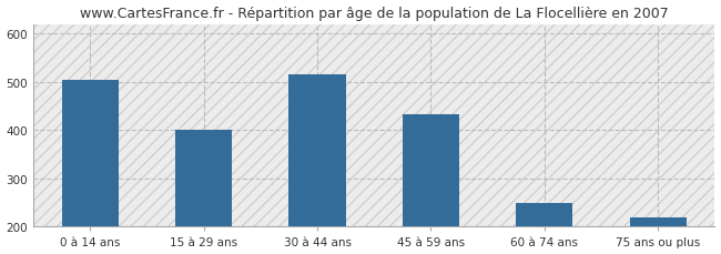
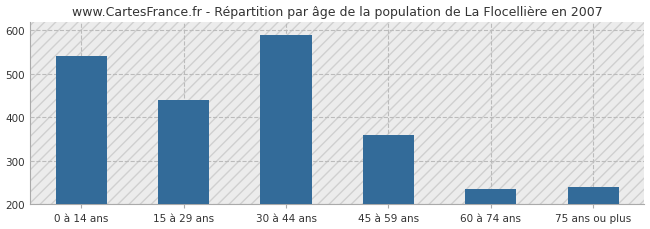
0 à 14 ans: 503 -> 540
15 à 29 ans: 401 -> 440
30 à 44 ans: 516 -> 590
45 à 59 ans: 432 -> 360
60 à 74 ans: 250 -> 235
75 ans ou plus: 219 -> 240
